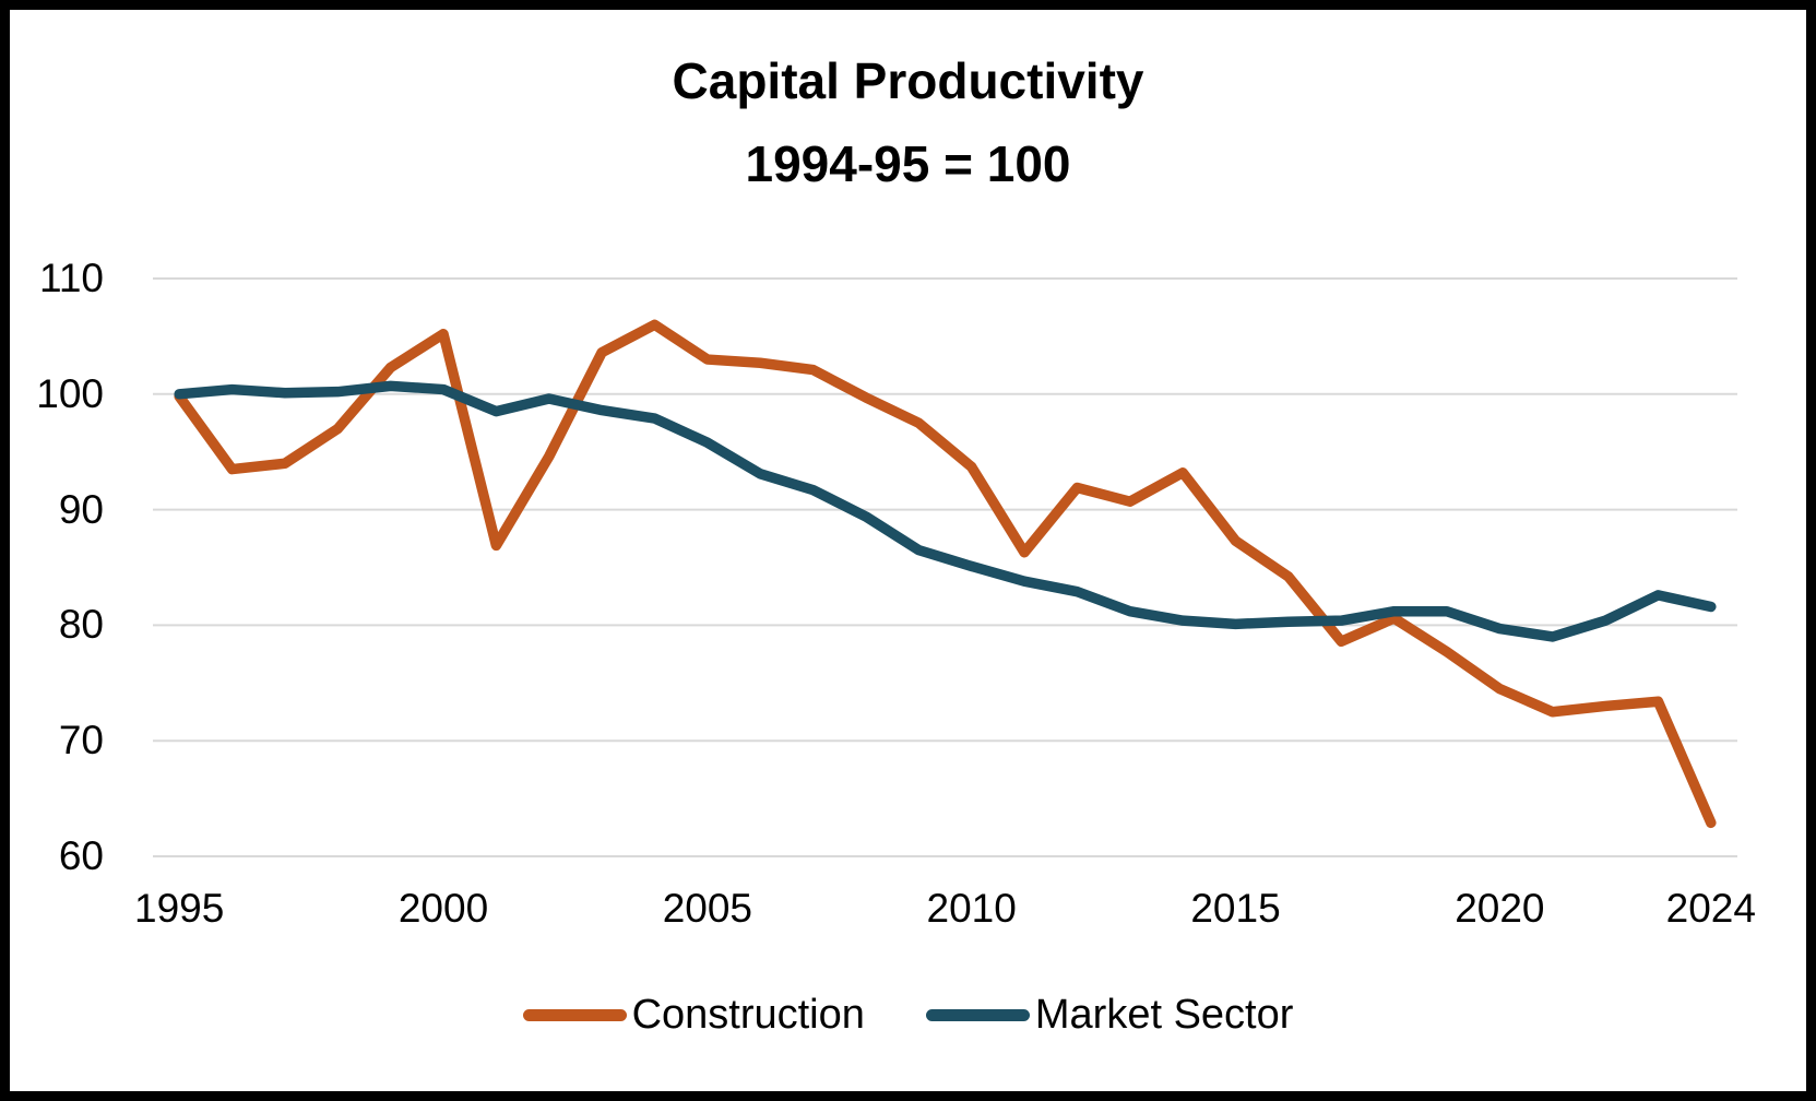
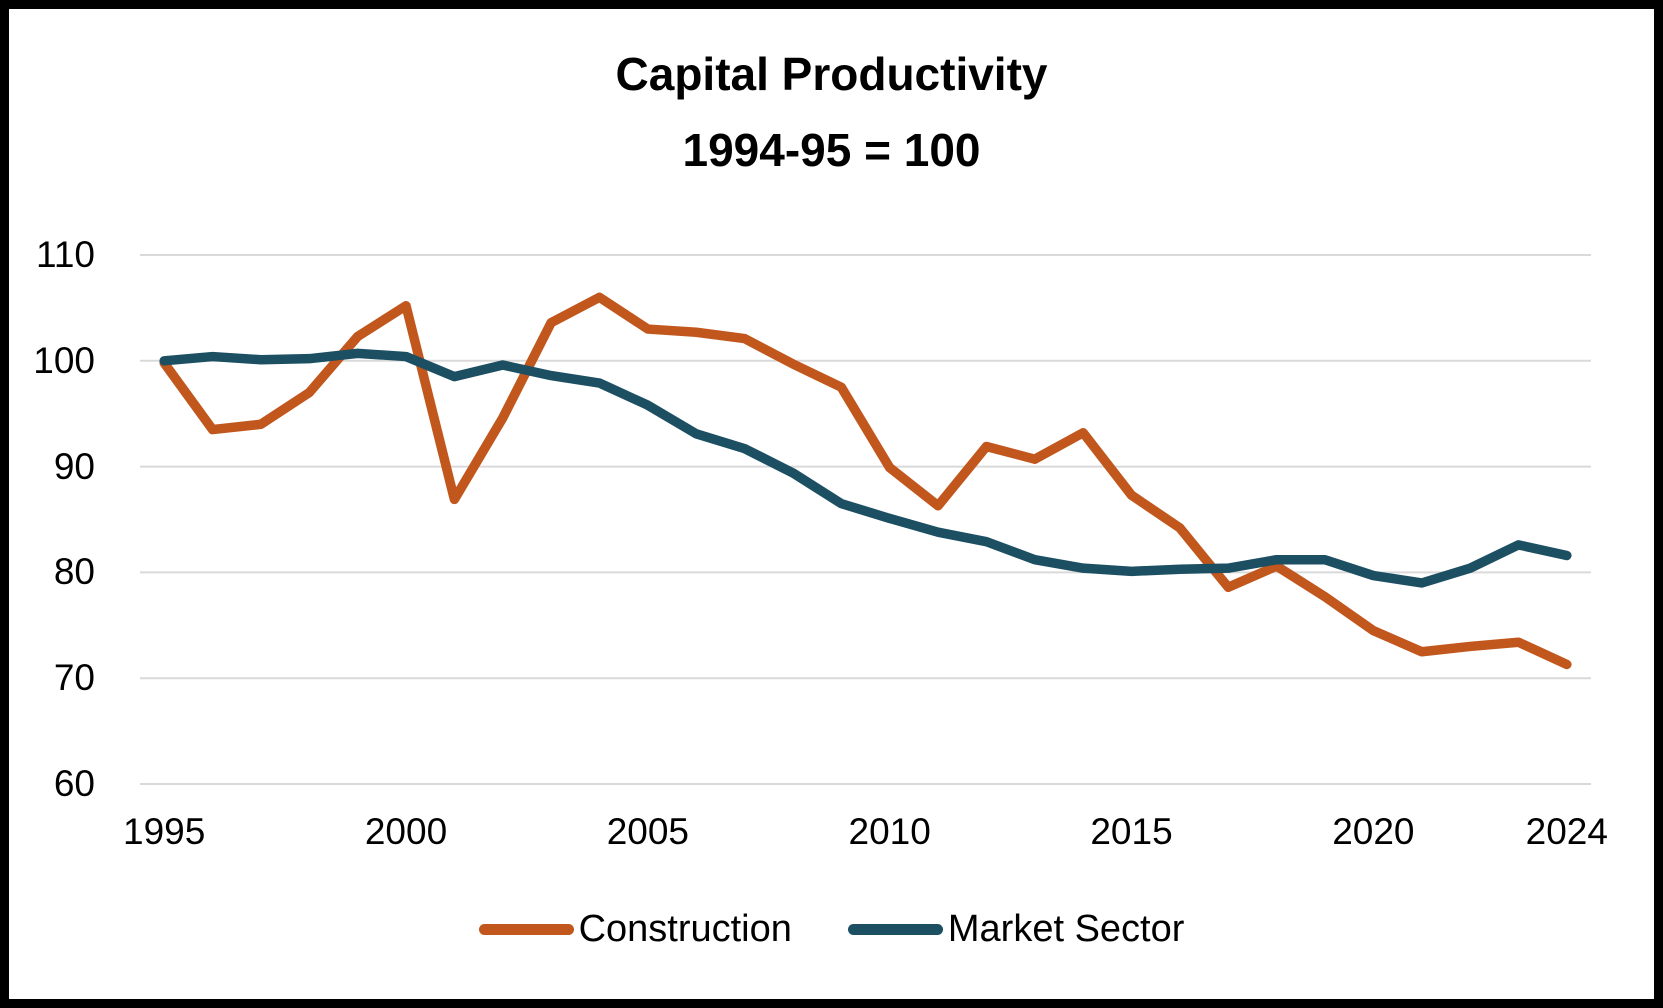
Construction/2010: 93.7 -> 89.9
Construction/2024: 62.9 -> 71.3
